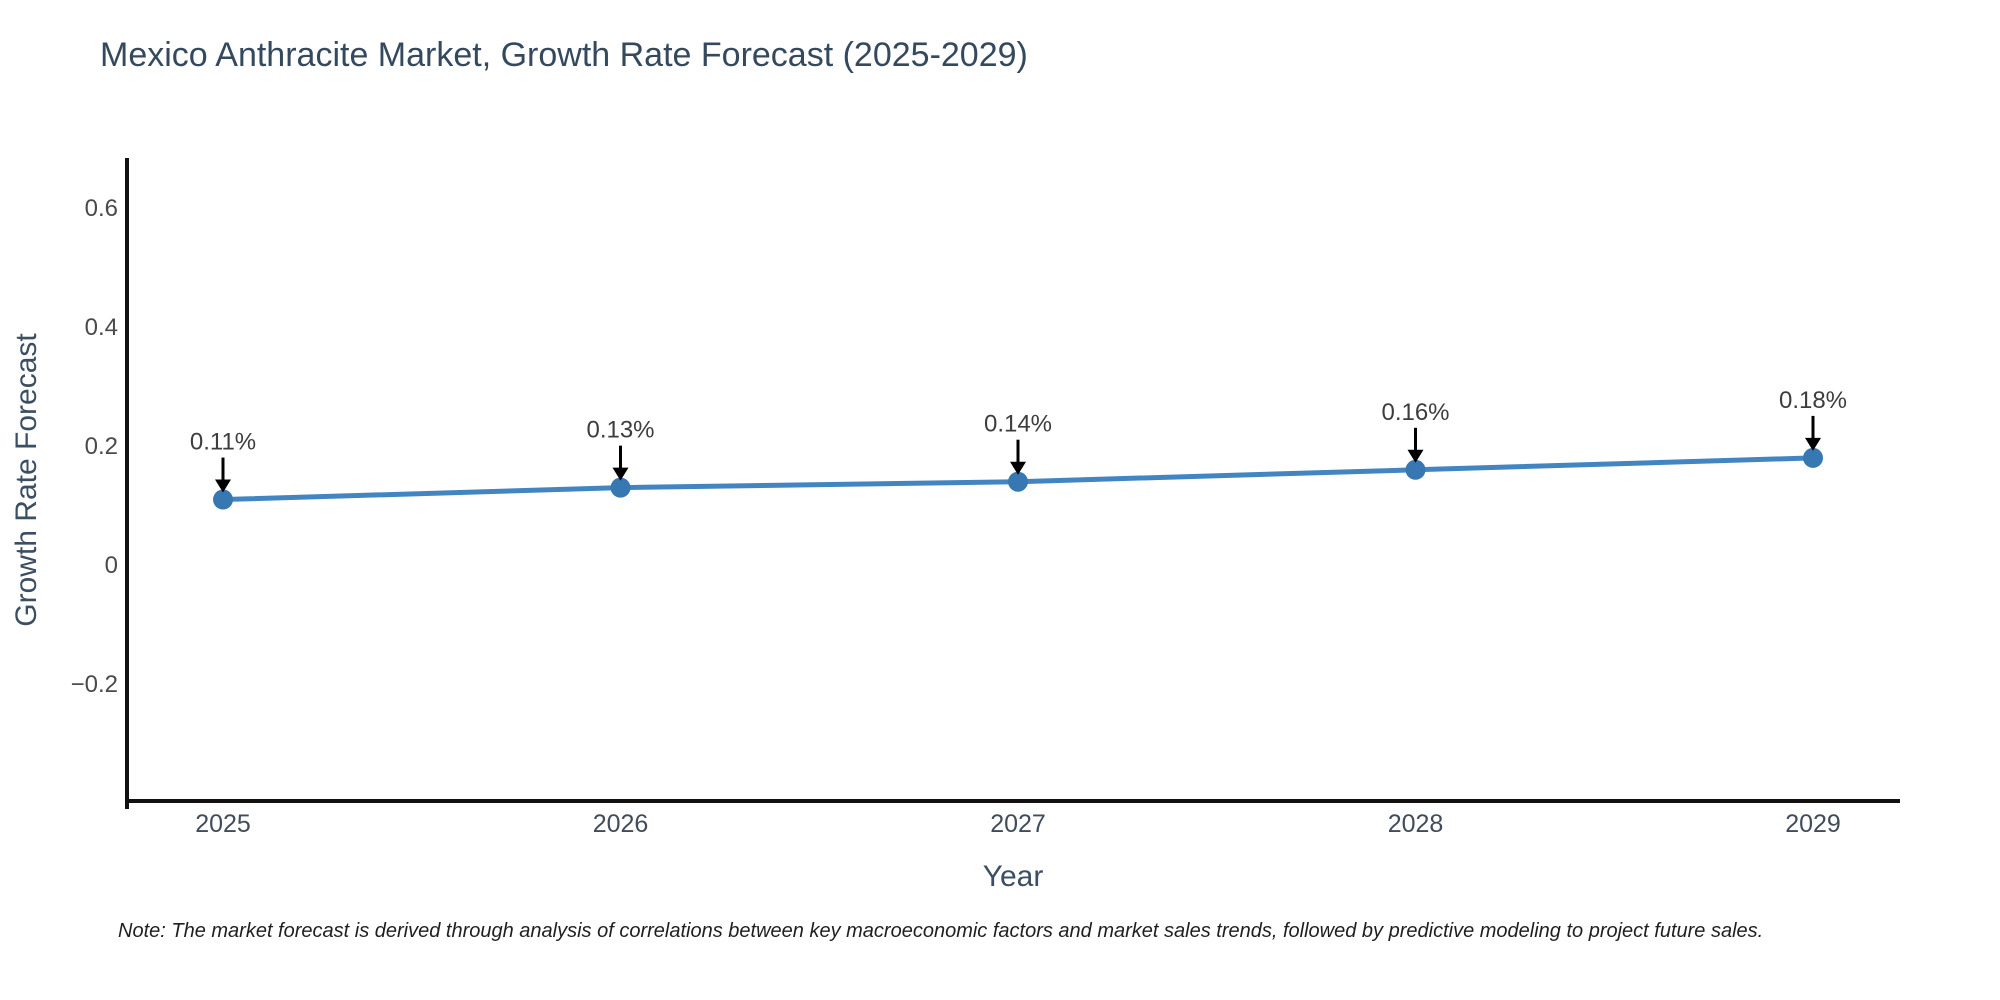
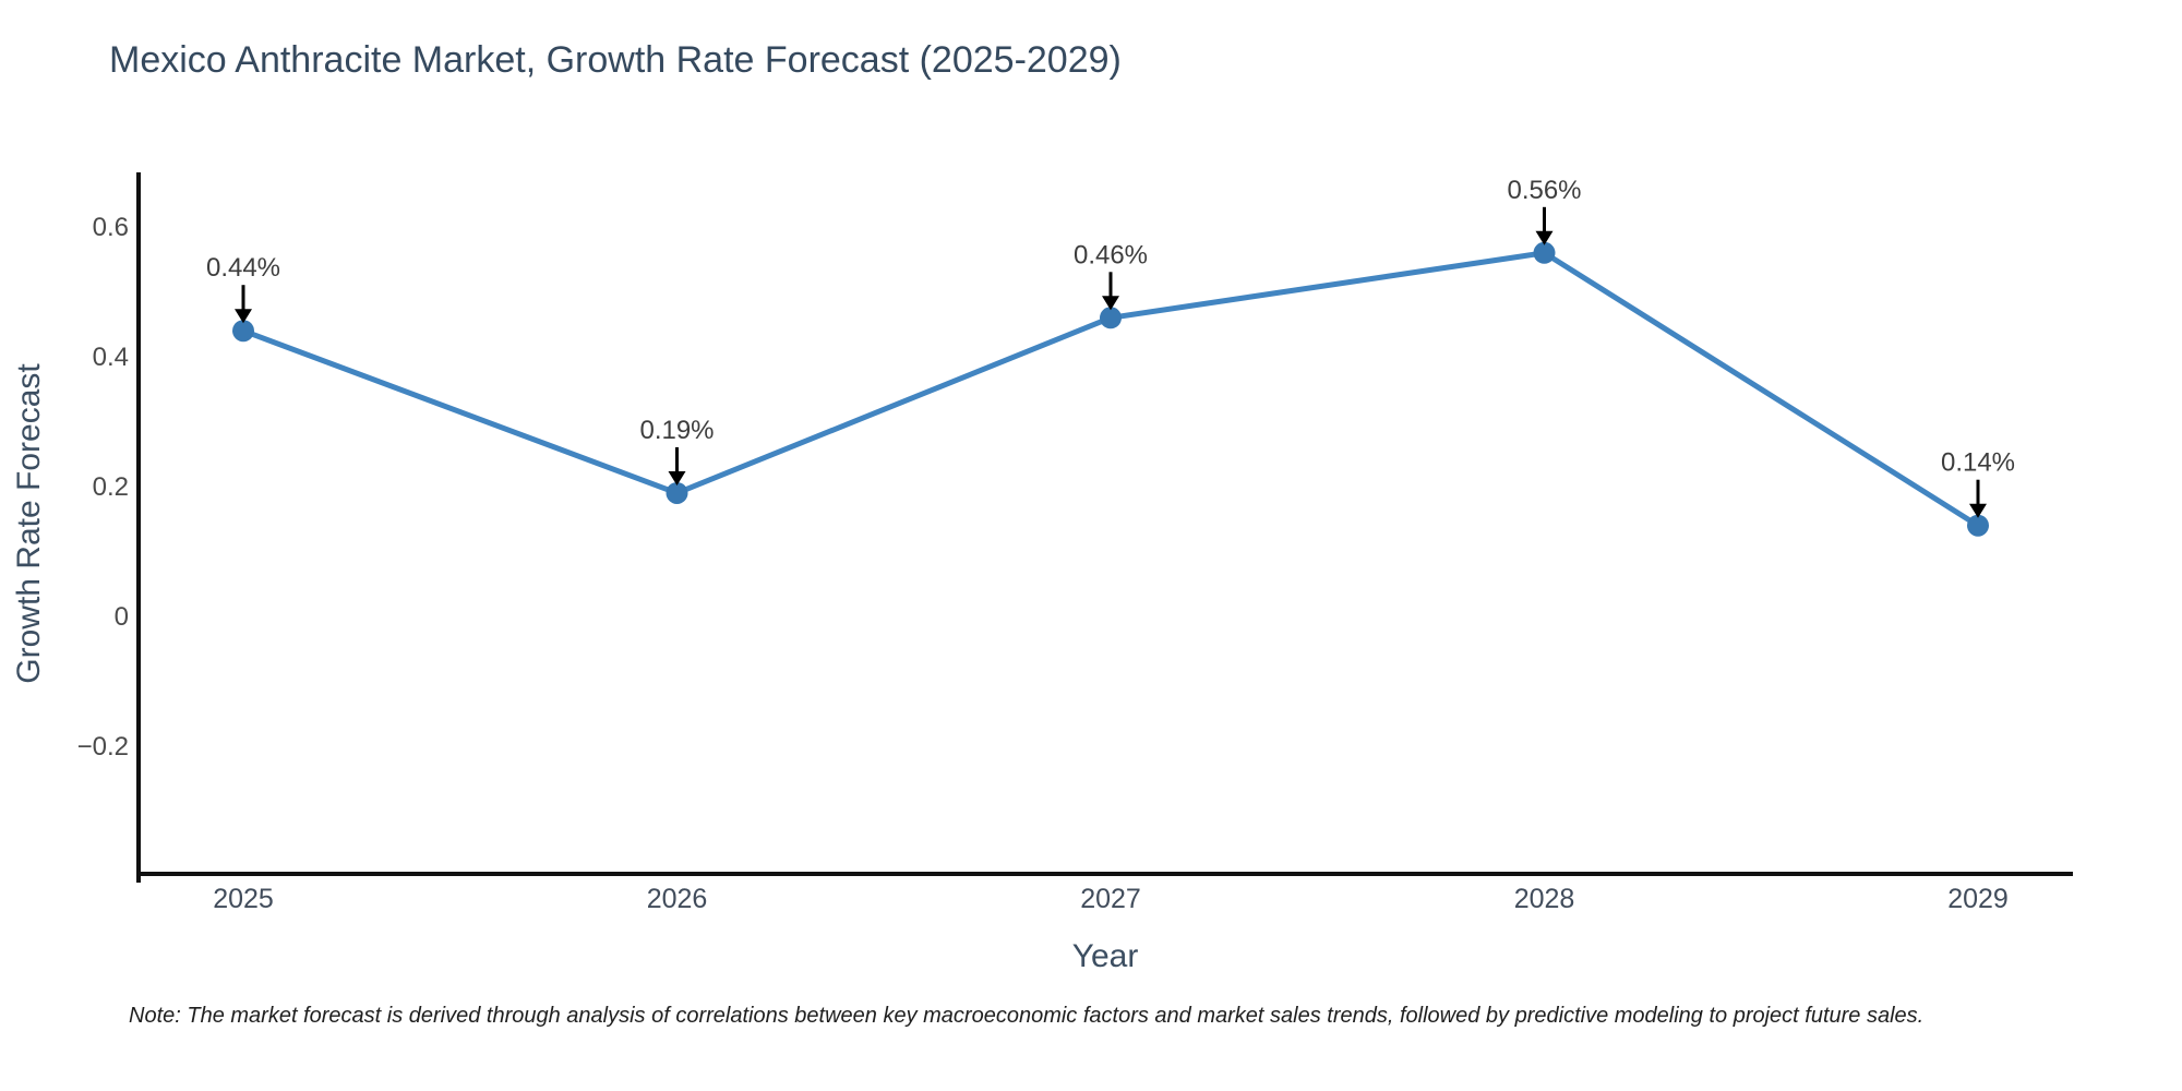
2025: 0.11% -> 0.44%
2026: 0.13% -> 0.19%
2027: 0.14% -> 0.46%
2028: 0.16% -> 0.56%
2029: 0.18% -> 0.14%
